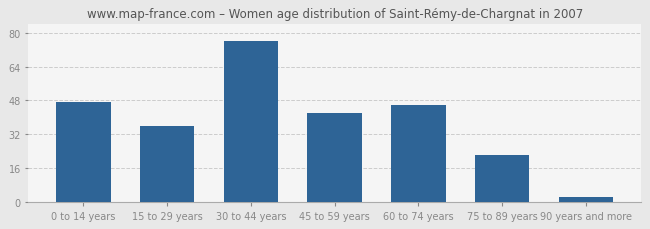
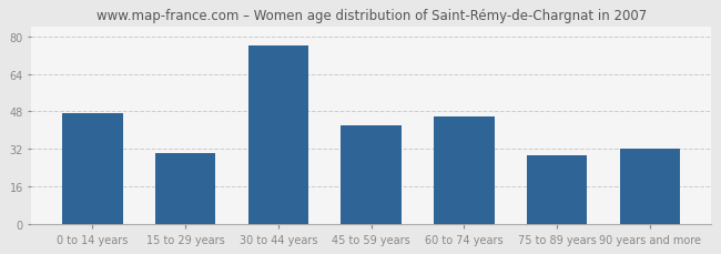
15 to 29 years: 36 -> 30
75 to 89 years: 22 -> 29
90 years and more: 2 -> 32
